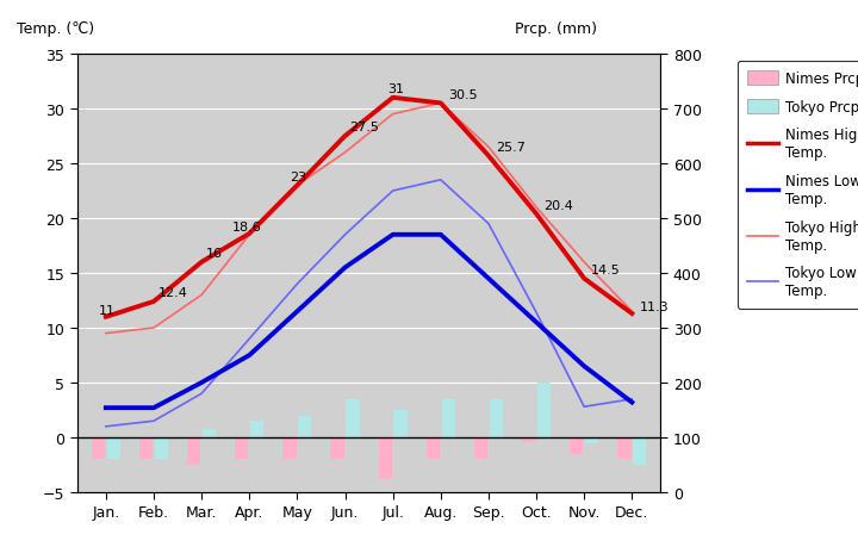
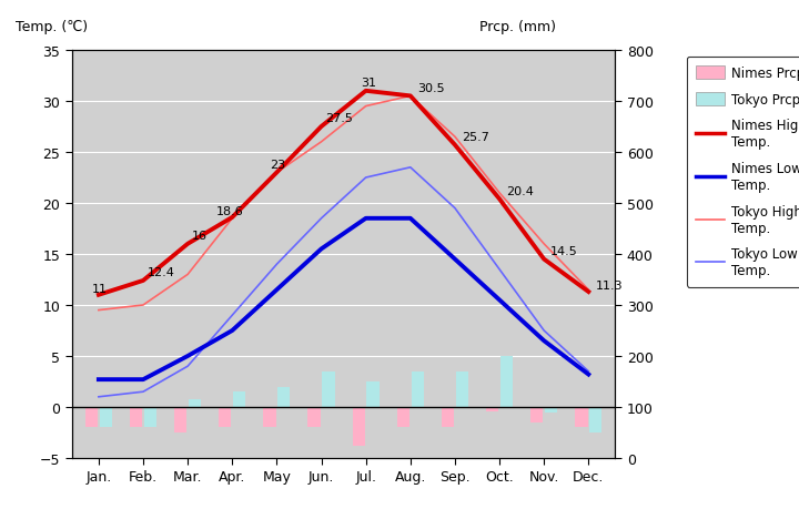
Tokyo Low Temp./Oct.: 11.4 -> 13.5
Tokyo Low Temp./Nov.: 2.8 -> 7.5
